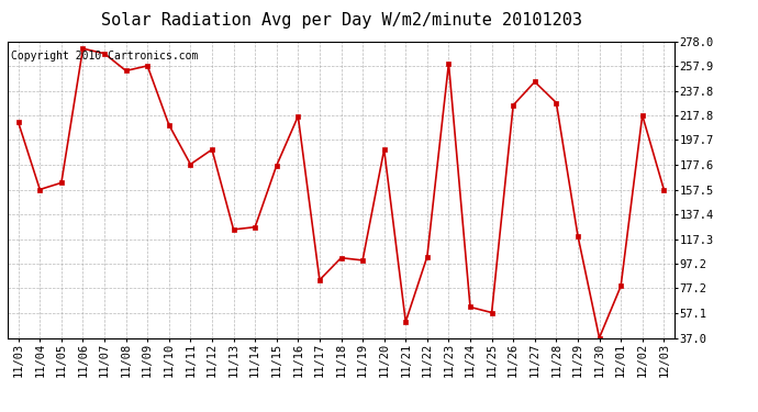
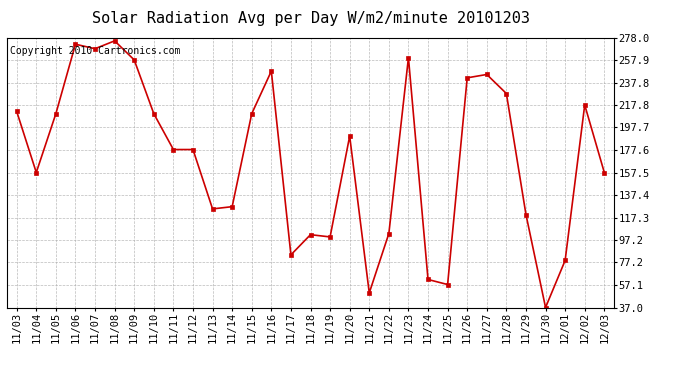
11/05: 163 -> 210
11/08: 254 -> 275
11/12: 190 -> 178
11/15: 177 -> 210
11/16: 217 -> 248
11/26: 226 -> 242
